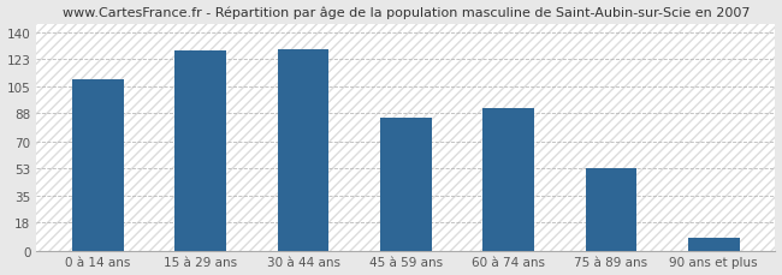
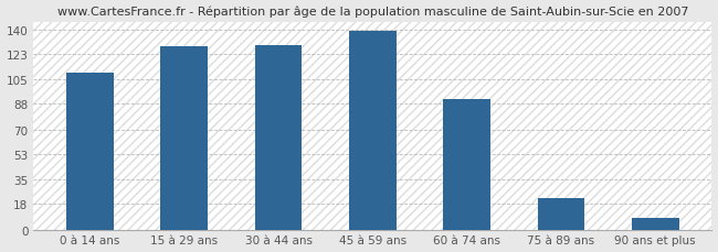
45 à 59 ans: 85 -> 139
75 à 89 ans: 53 -> 22
